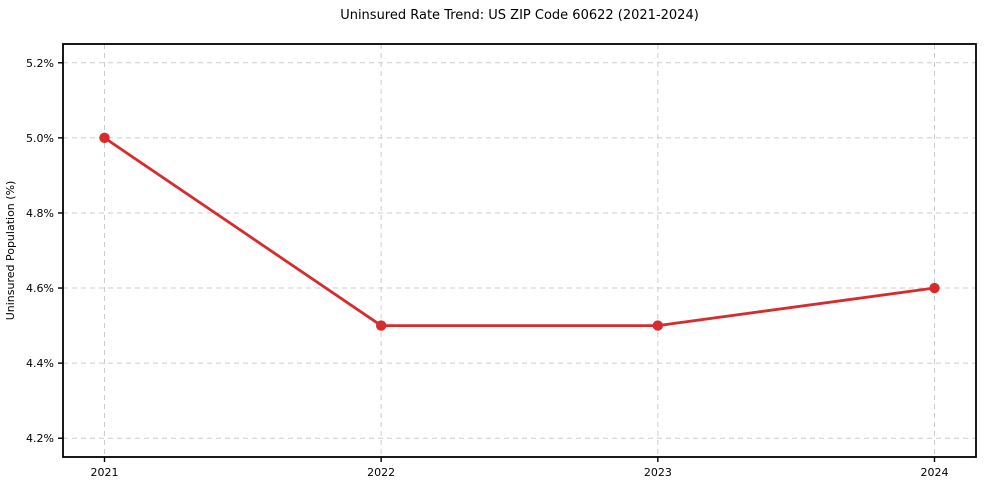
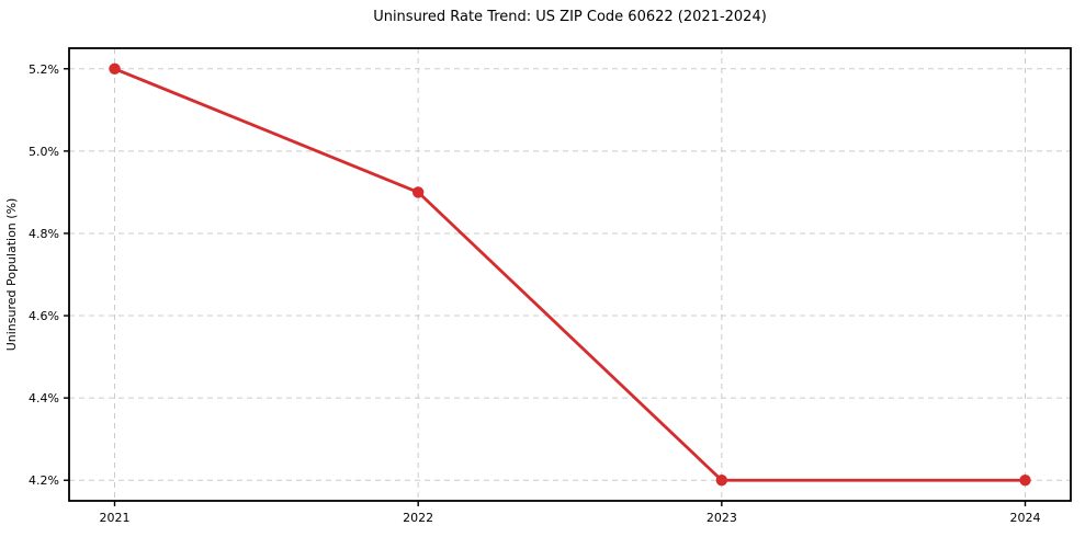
2021: 5.0% -> 5.2%
2022: 4.5% -> 4.9%
2023: 4.5% -> 4.2%
2024: 4.6% -> 4.2%
